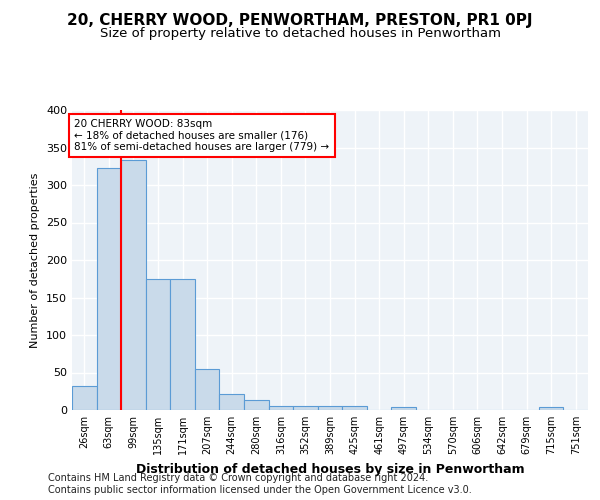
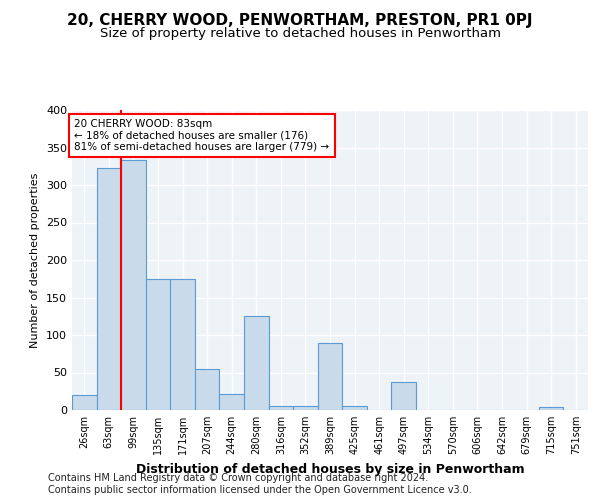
26sqm: 32 -> 20
280sqm: 13 -> 126
389sqm: 5 -> 90
497sqm: 4 -> 38
